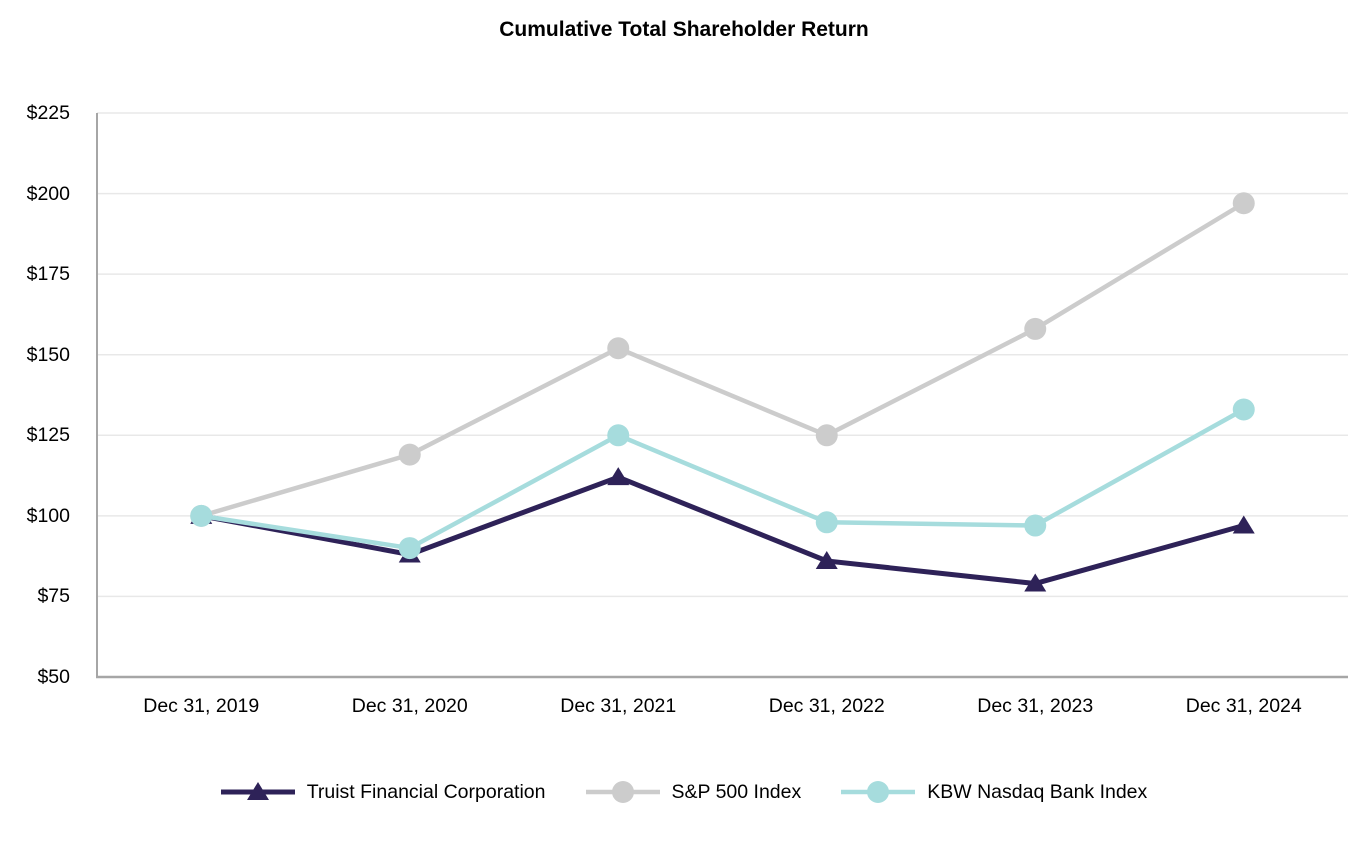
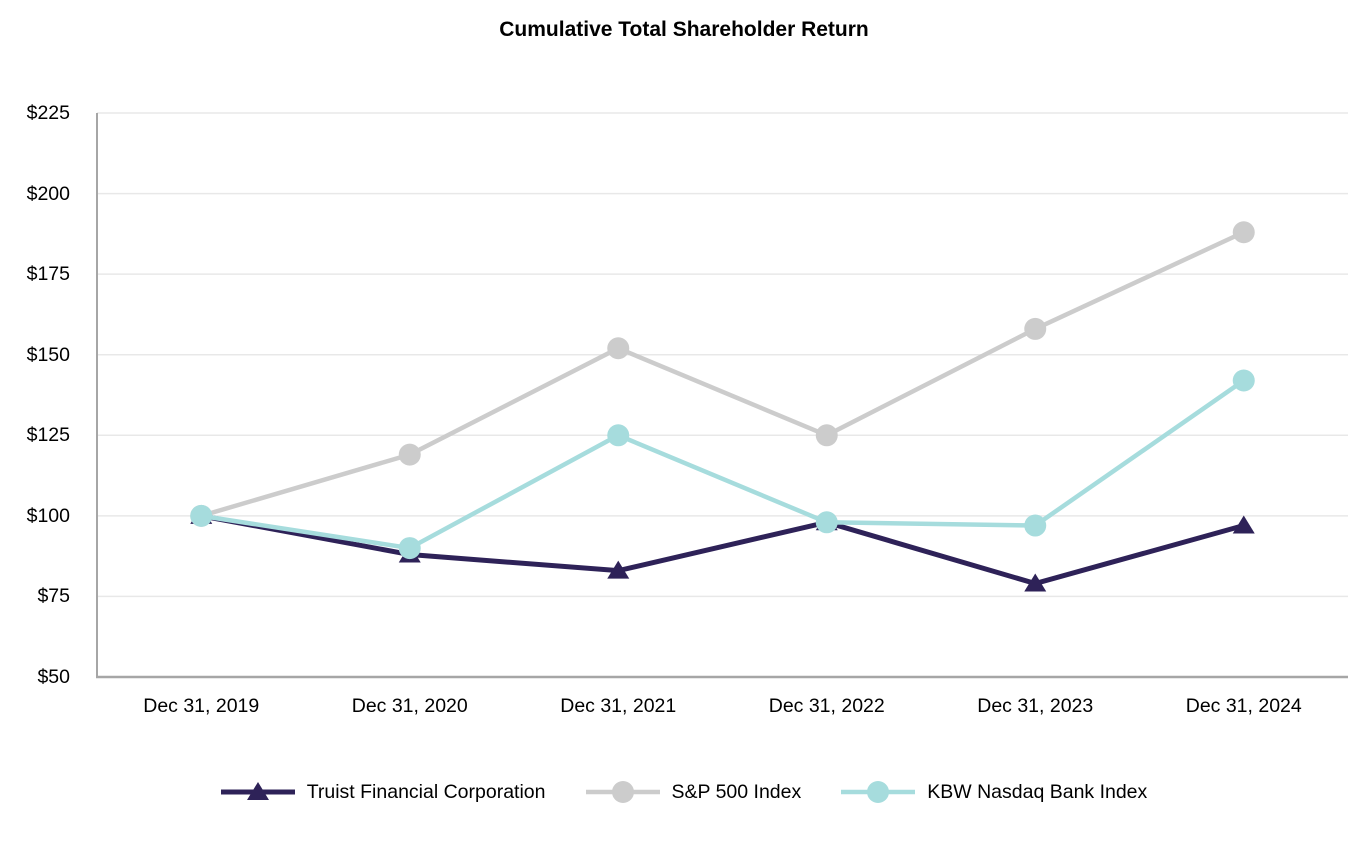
Truist Financial Corporation/Dec 31, 2021: $112 -> $83
Truist Financial Corporation/Dec 31, 2022: $86 -> $98
S&P 500 Index/Dec 31, 2024: $197 -> $188
KBW Nasdaq Bank Index/Dec 31, 2024: $133 -> $142
